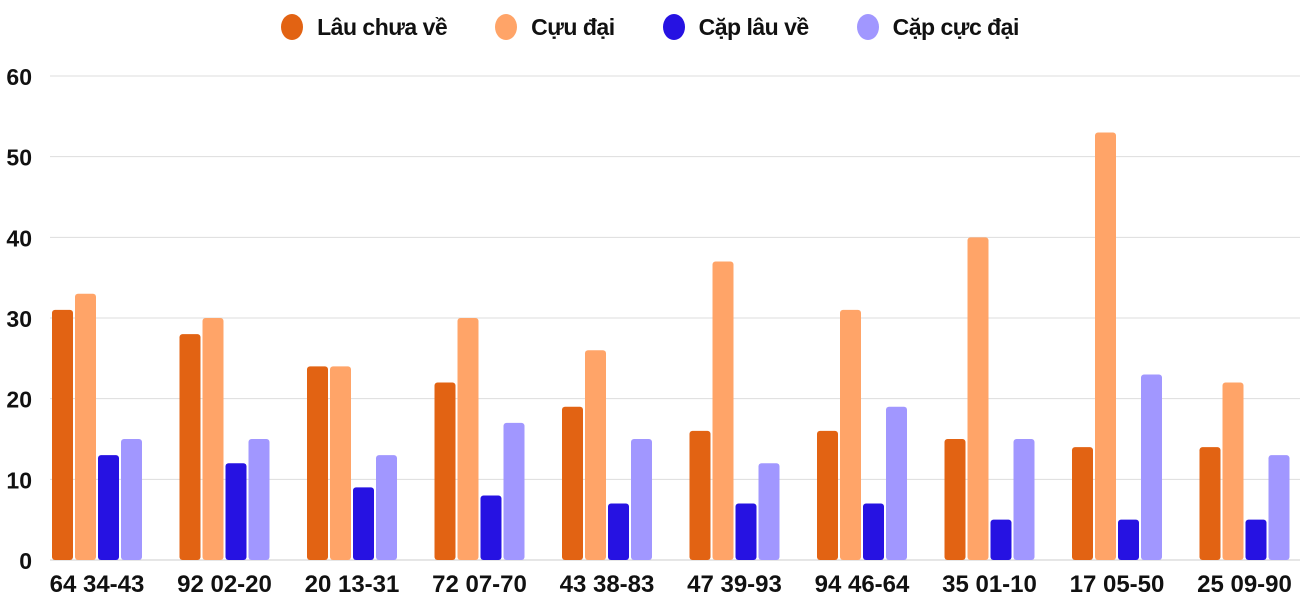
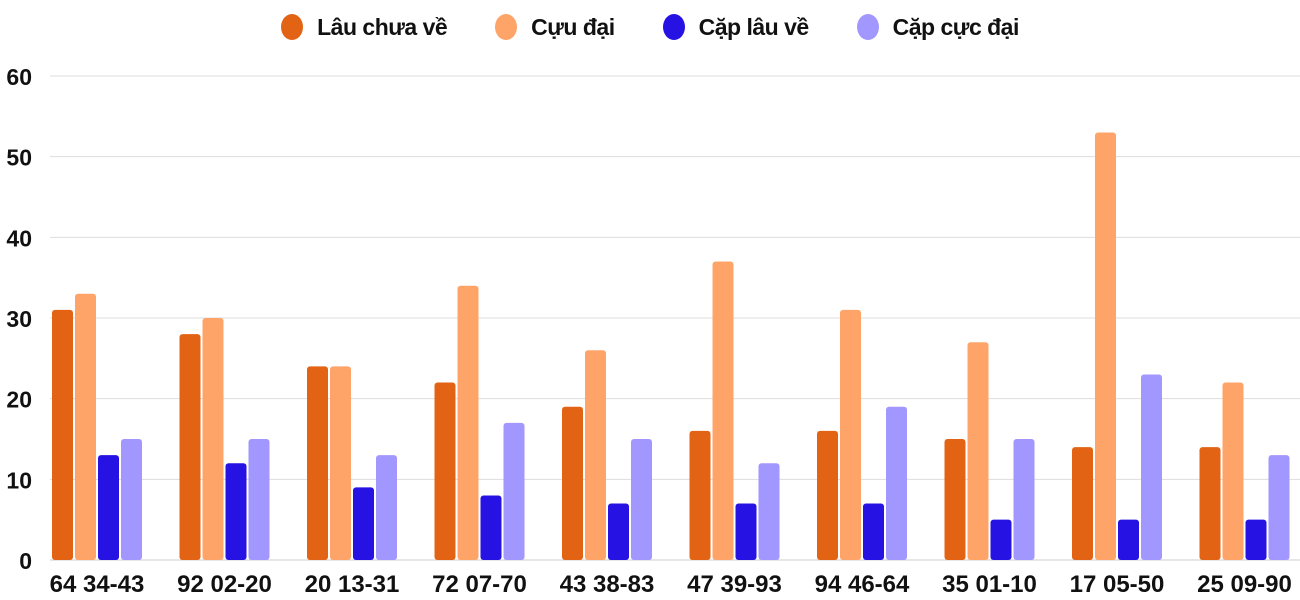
Cựu đại/72 07-70: 30 -> 34
Cựu đại/35 01-10: 40 -> 27
